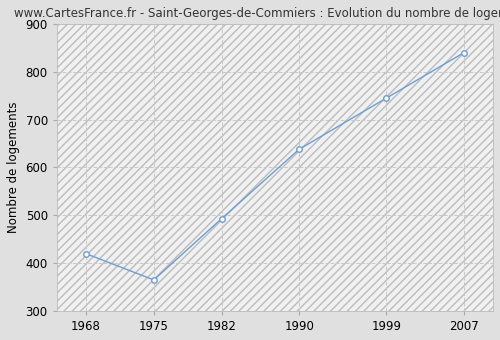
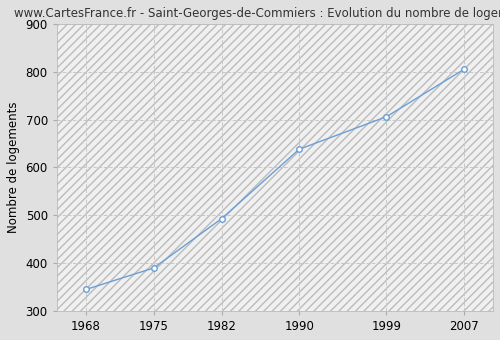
1968: 420 -> 345
1975: 365 -> 390
1999: 745 -> 706
2007: 840 -> 805
